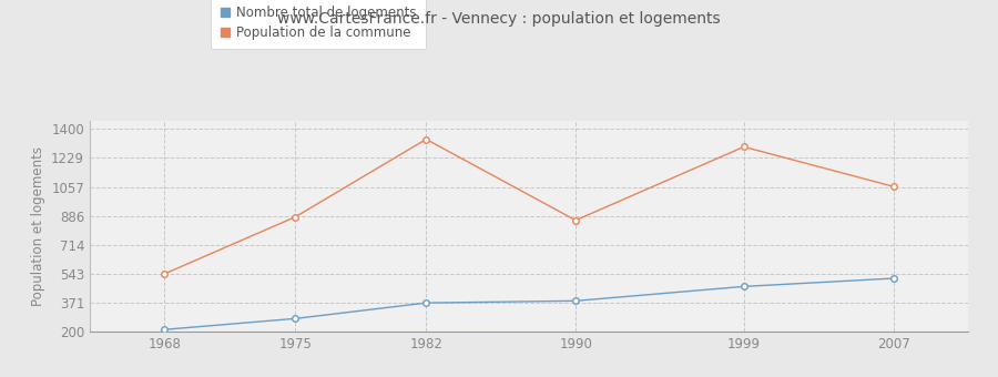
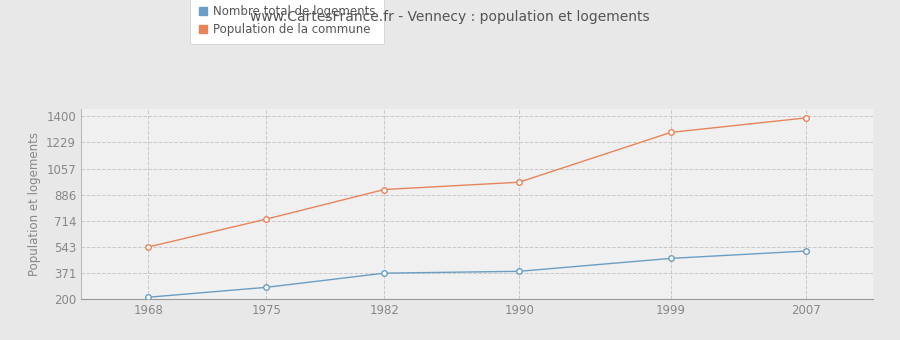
Population de la commune/1975: 880 -> 730
Population de la commune/1982: 1340 -> 920
Population de la commune/1990: 860 -> 970
Population de la commune/2007: 1060 -> 1390
